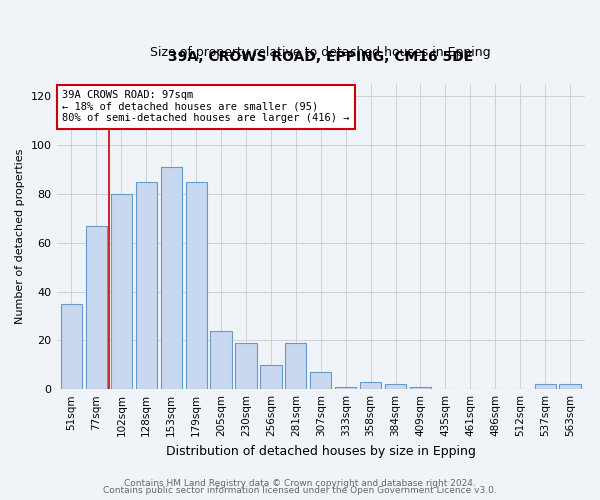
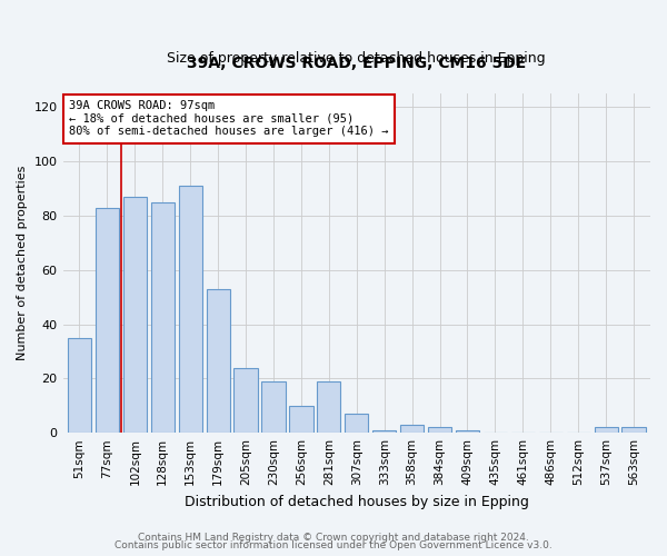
77sqm: 67 -> 83
102sqm: 80 -> 87
179sqm: 85 -> 53
